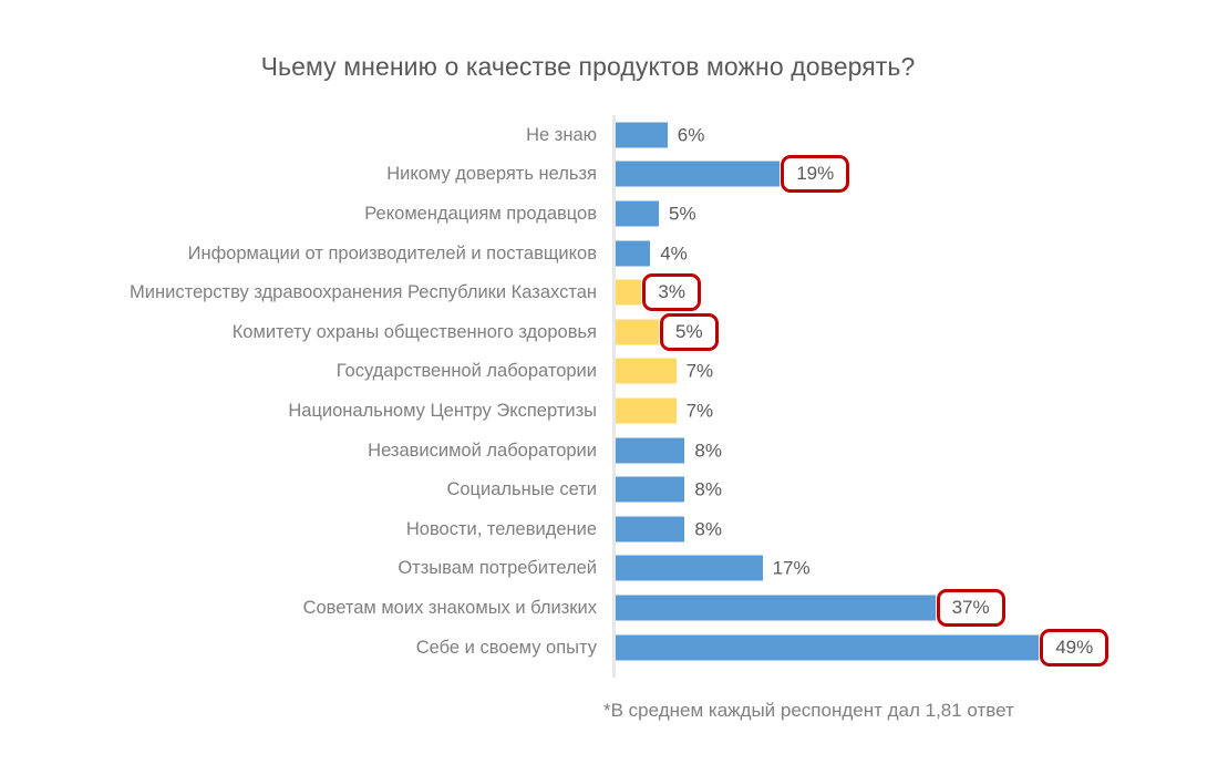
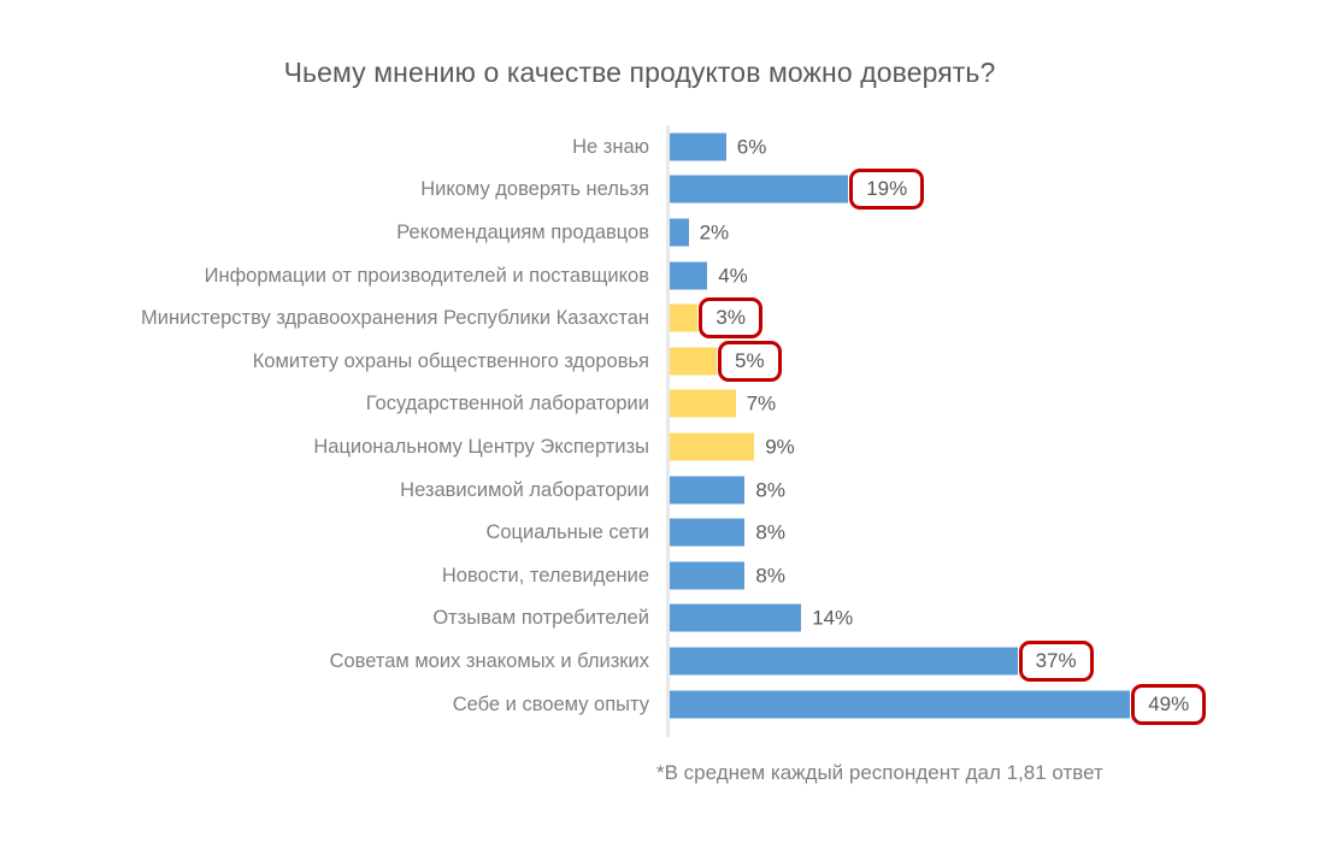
Рекомендациям продавцов: 5% -> 2%
Национальному Центру Экспертизы: 7% -> 9%
Отзывам потребителей: 17% -> 14%
